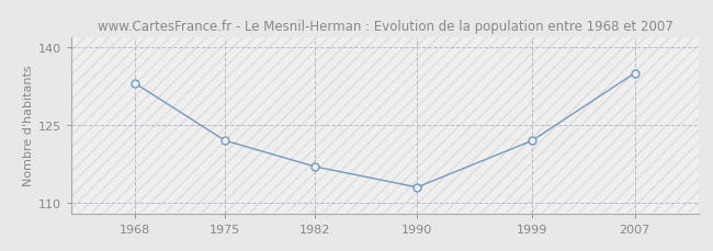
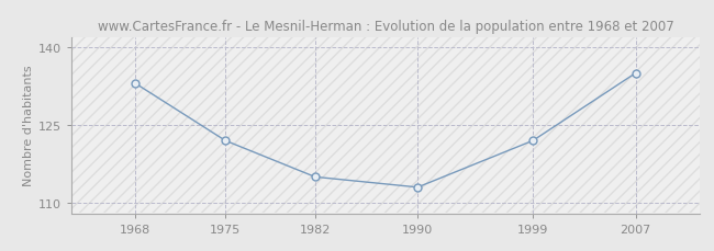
1982: 117 -> 115
